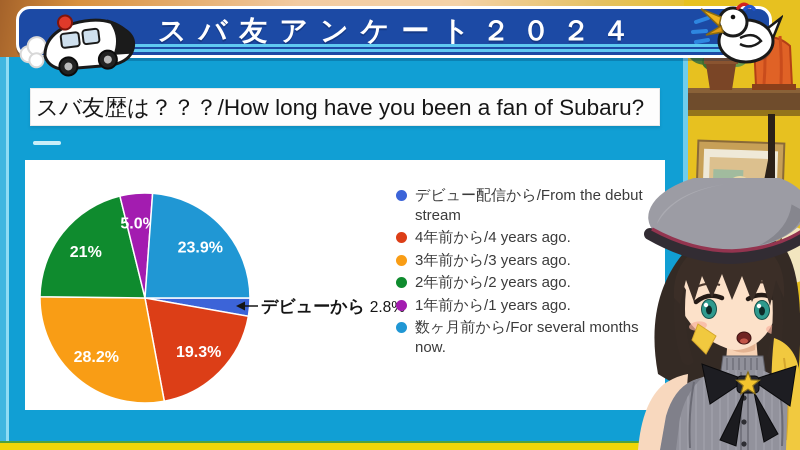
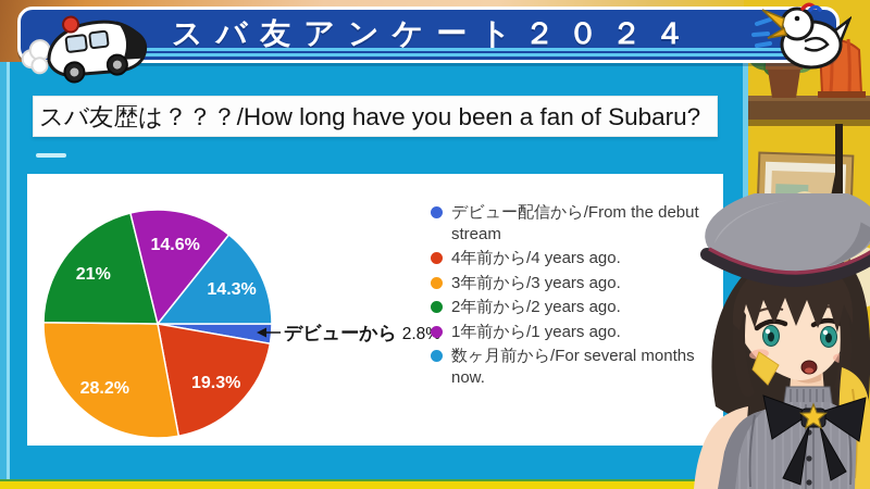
1年前から/1 years ago.: 5.0% -> 14.6%
数ヶ月前から/For several months now.: 23.9% -> 14.3%
